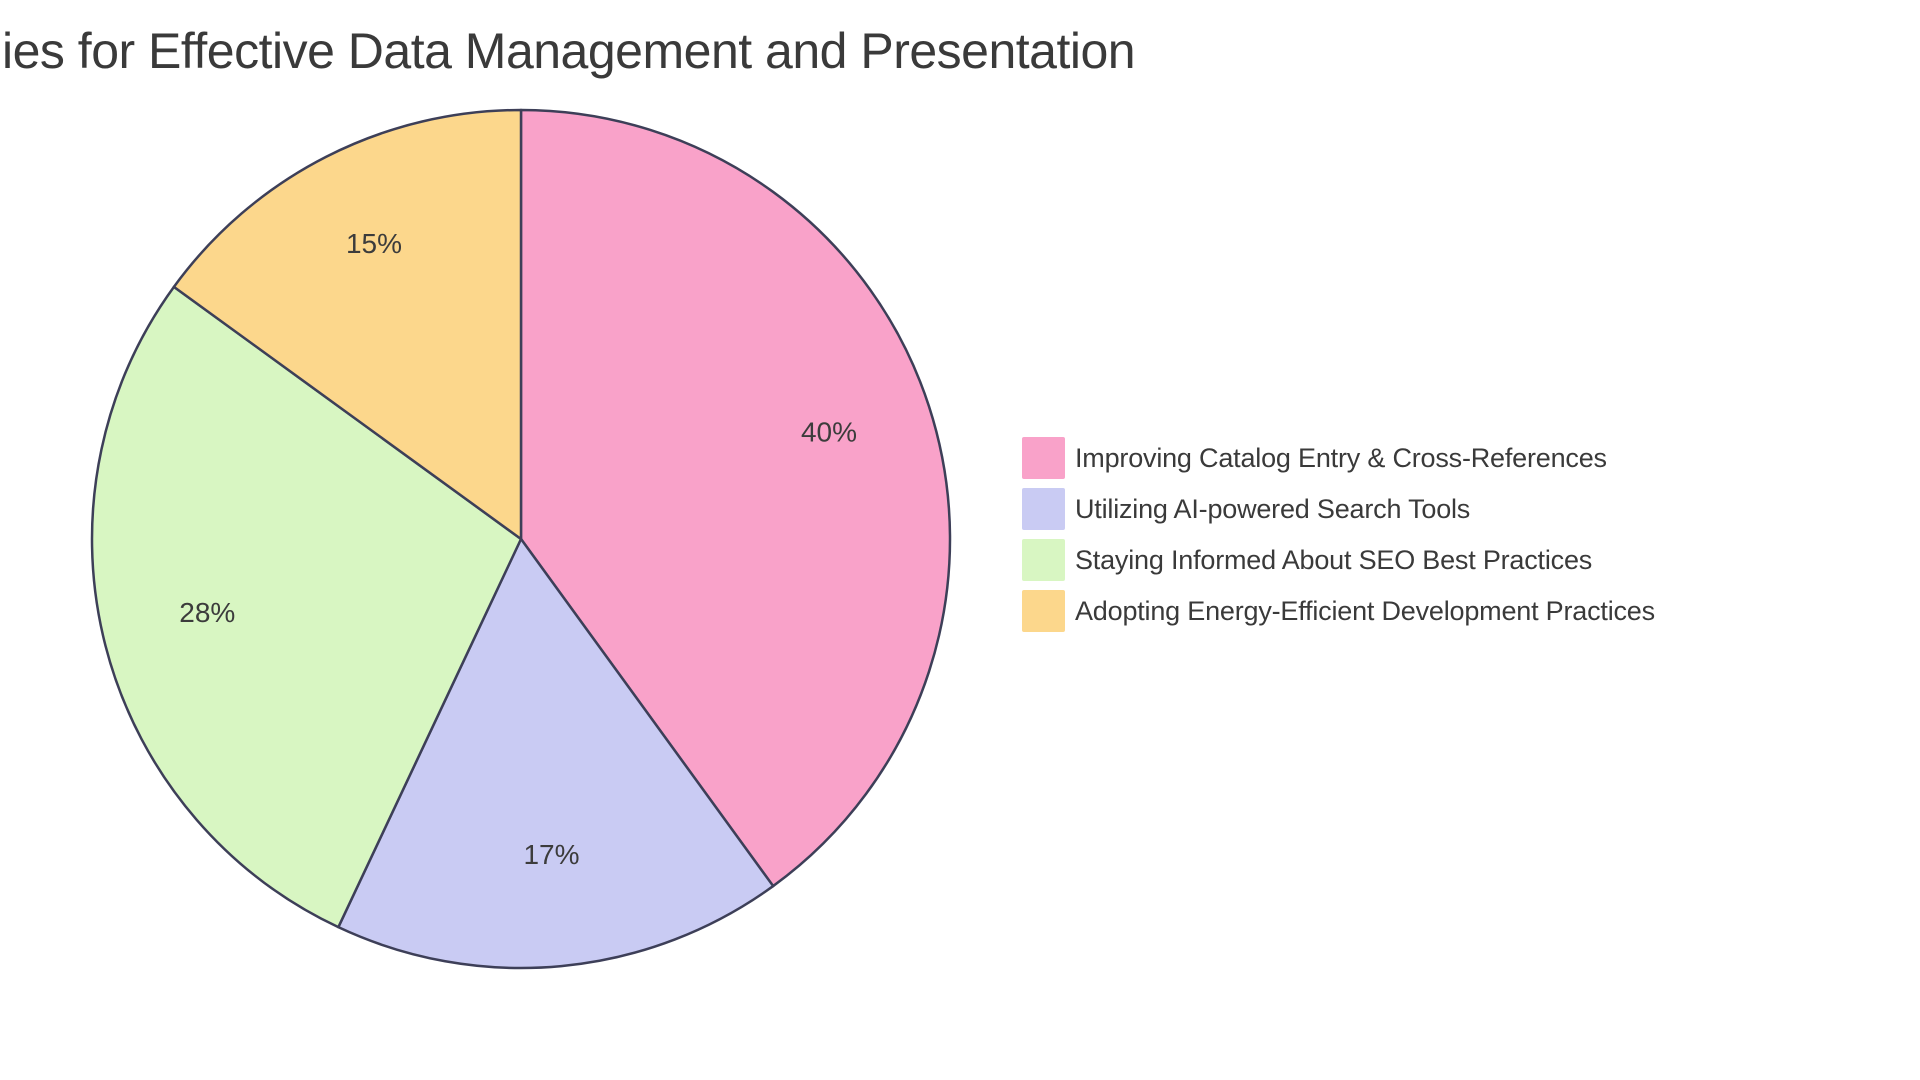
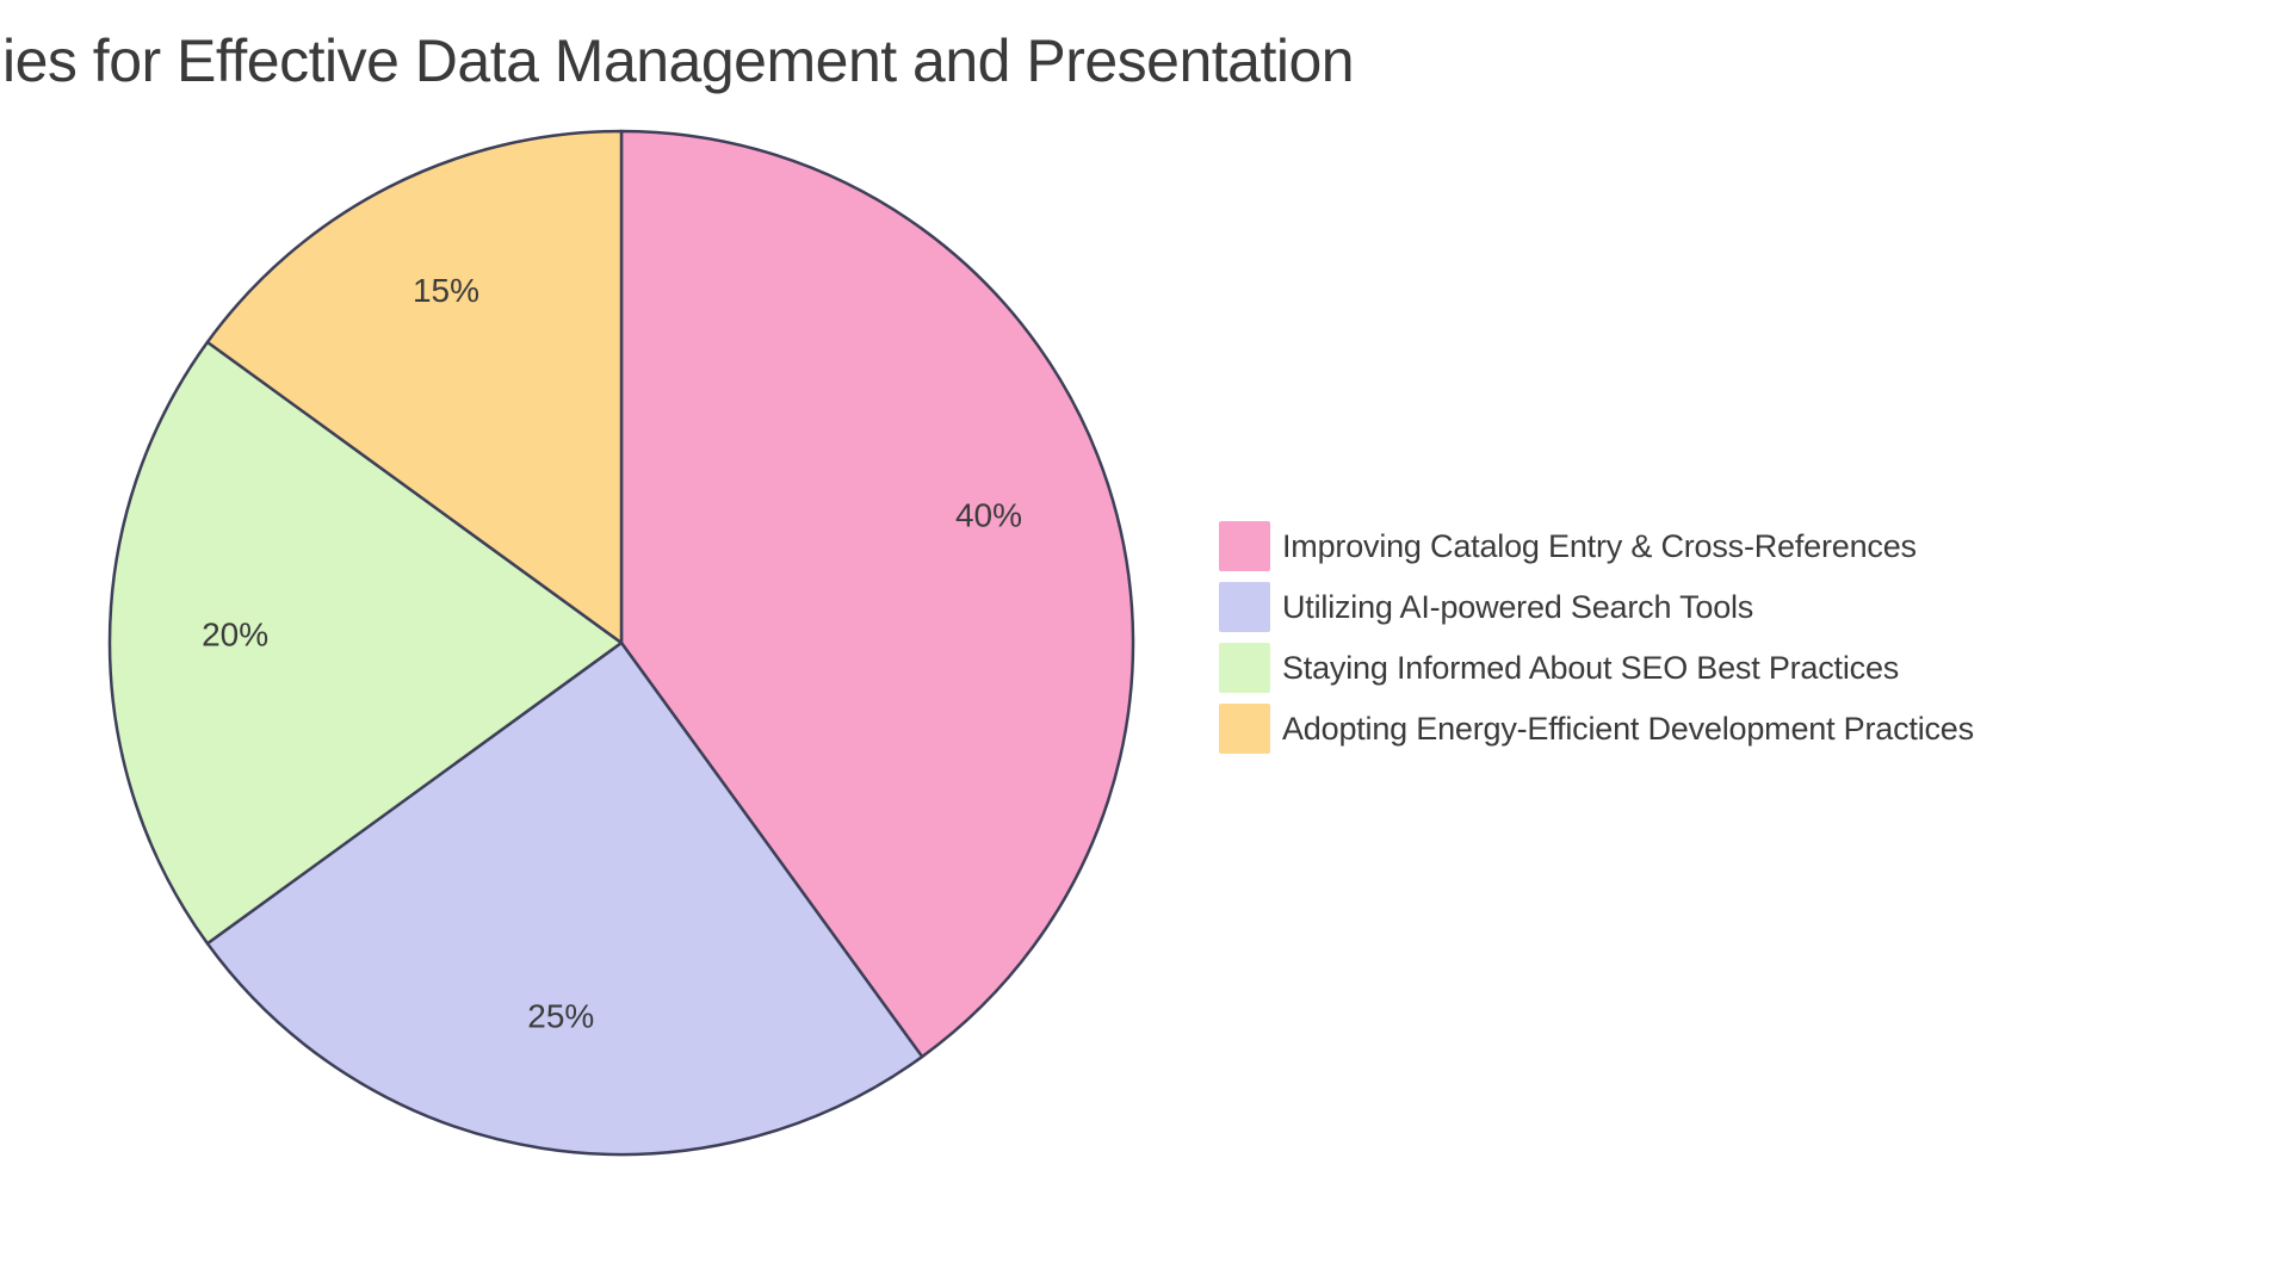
Utilizing AI-powered Search Tools: 17% -> 25%
Staying Informed About SEO Best Practices: 28% -> 20%
